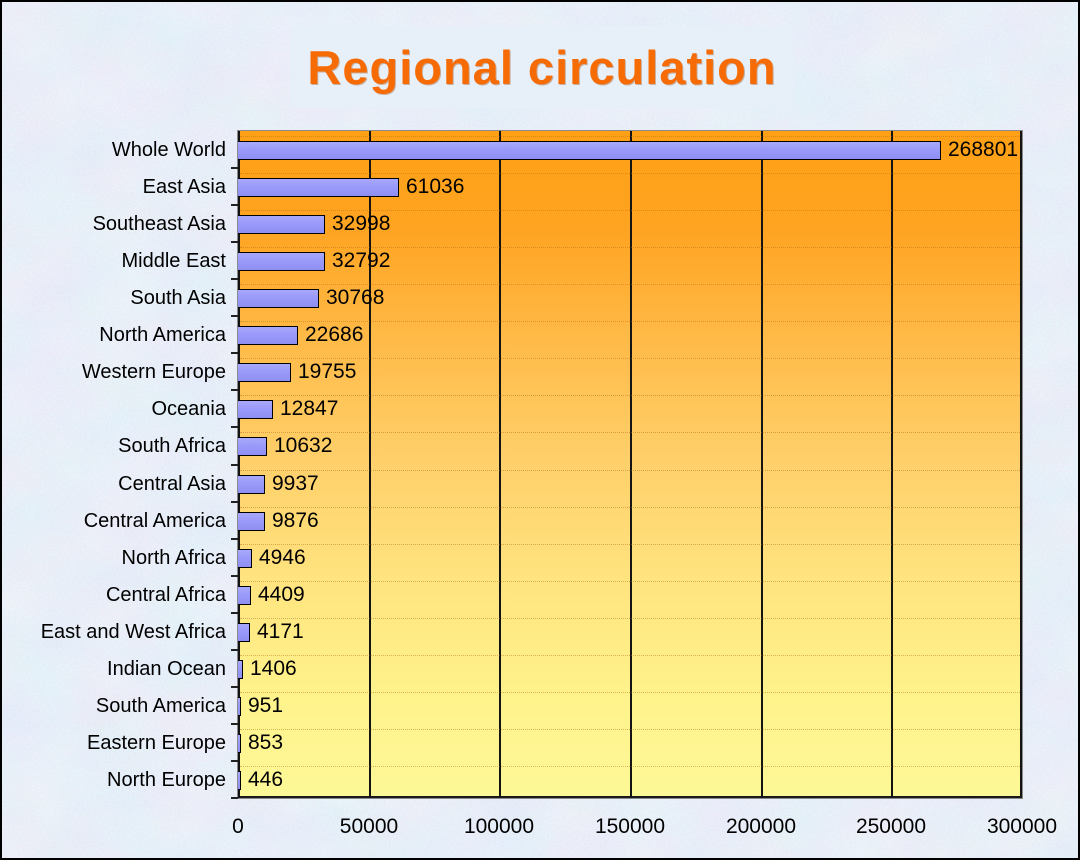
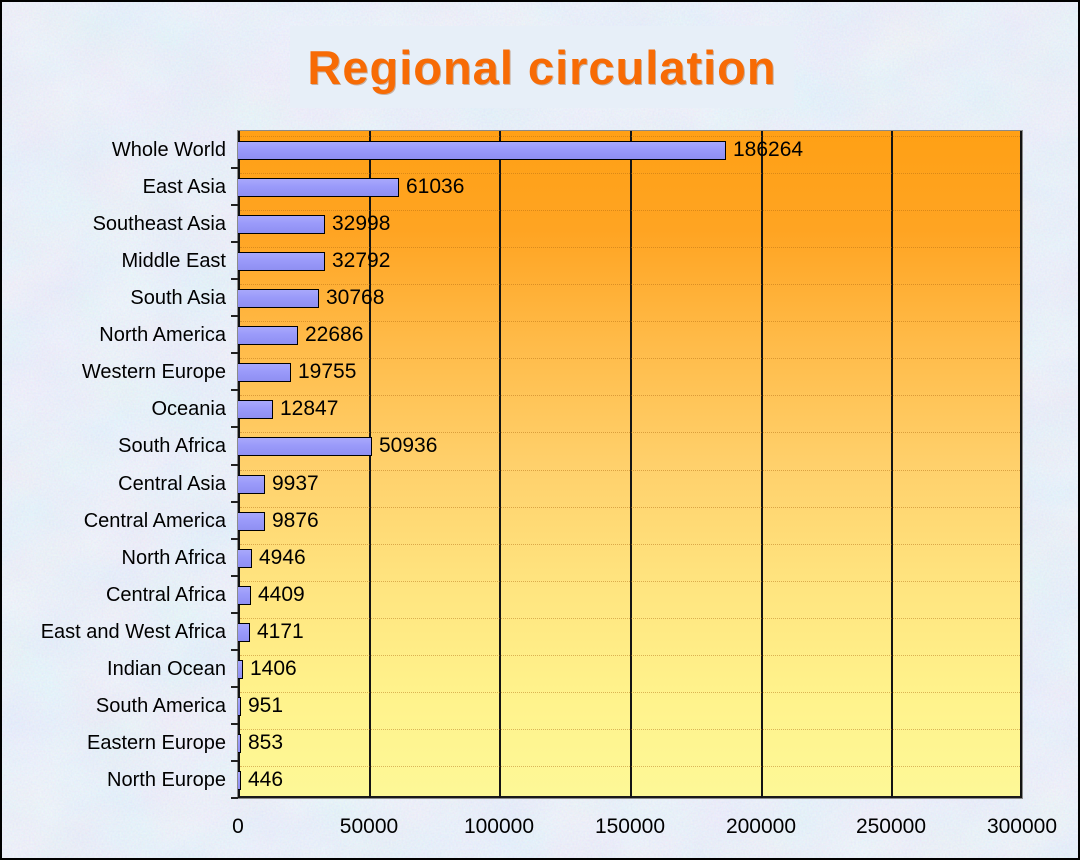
Whole World: 268801 -> 186264
South Africa: 10632 -> 50936
